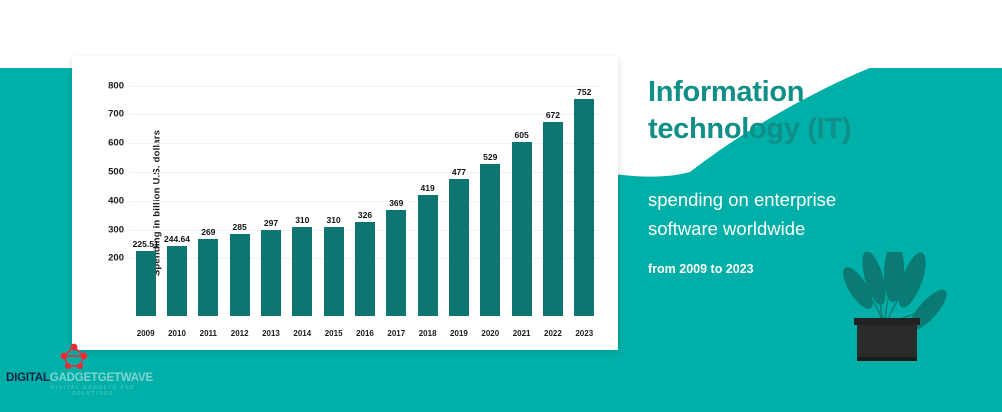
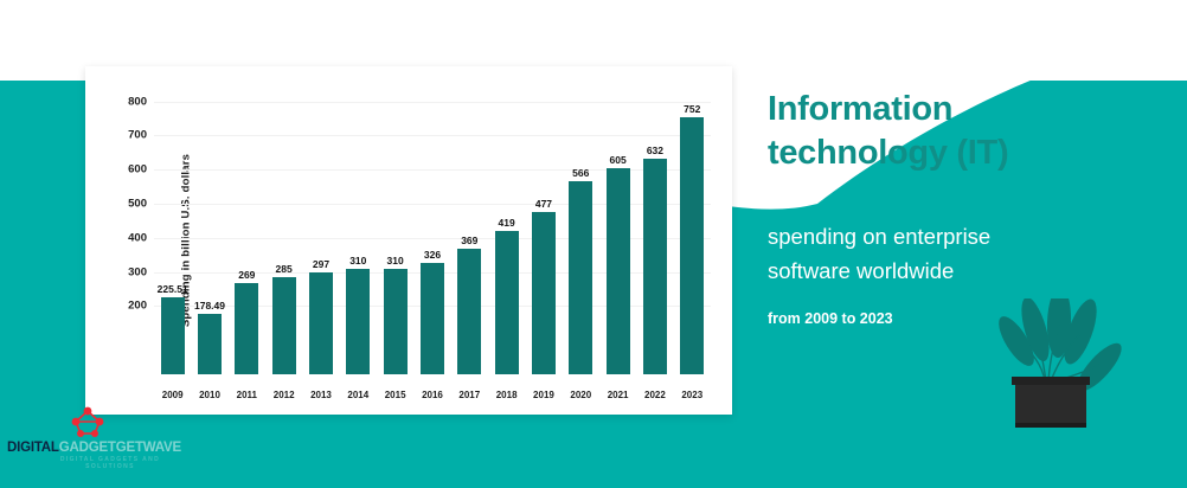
2010: 244.64 -> 178.49
2020: 529 -> 566
2022: 672 -> 632
